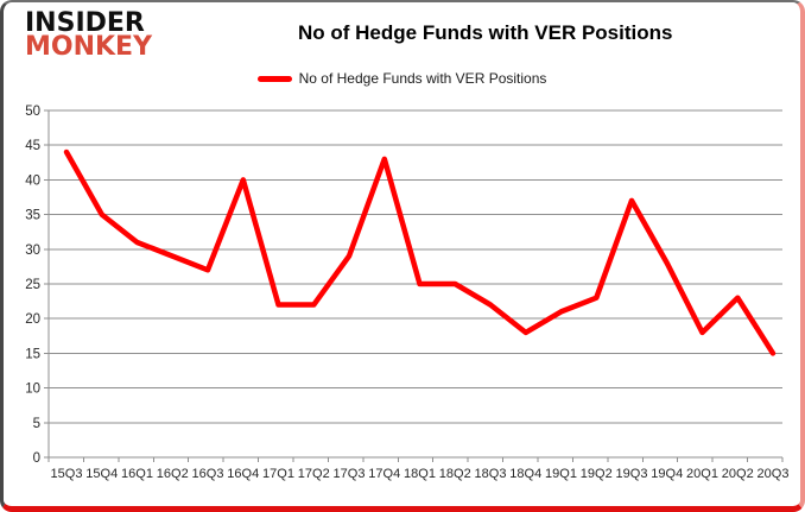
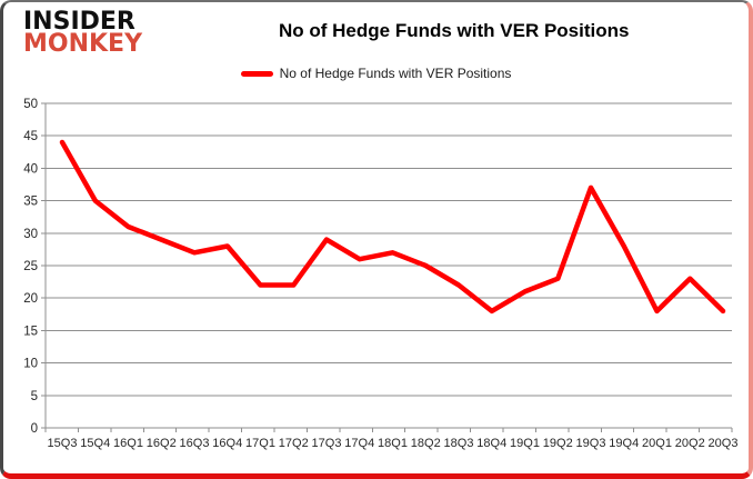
16Q4: 40 -> 28
17Q4: 43 -> 26
18Q1: 25 -> 27
20Q3: 15 -> 18
